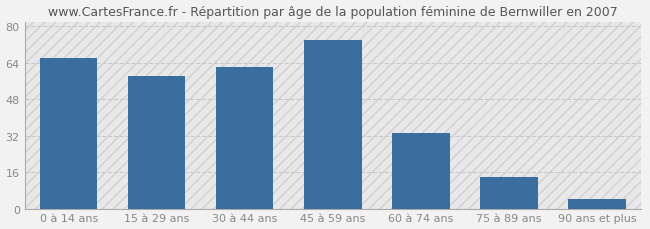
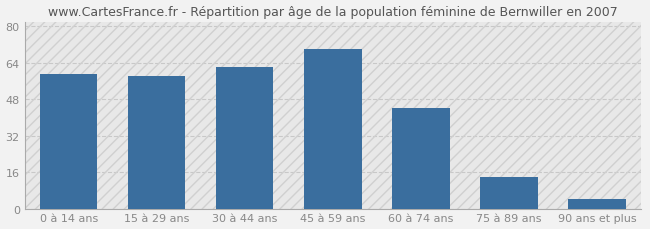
0 à 14 ans: 66 -> 59
45 à 59 ans: 74 -> 70
60 à 74 ans: 33 -> 44
